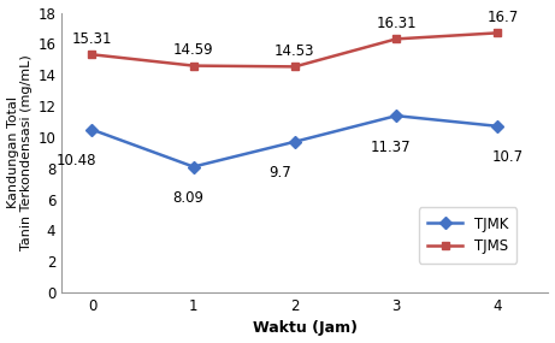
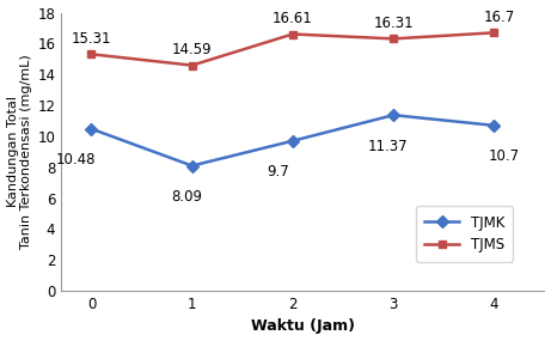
TJMS/2: 14.53 -> 16.61
